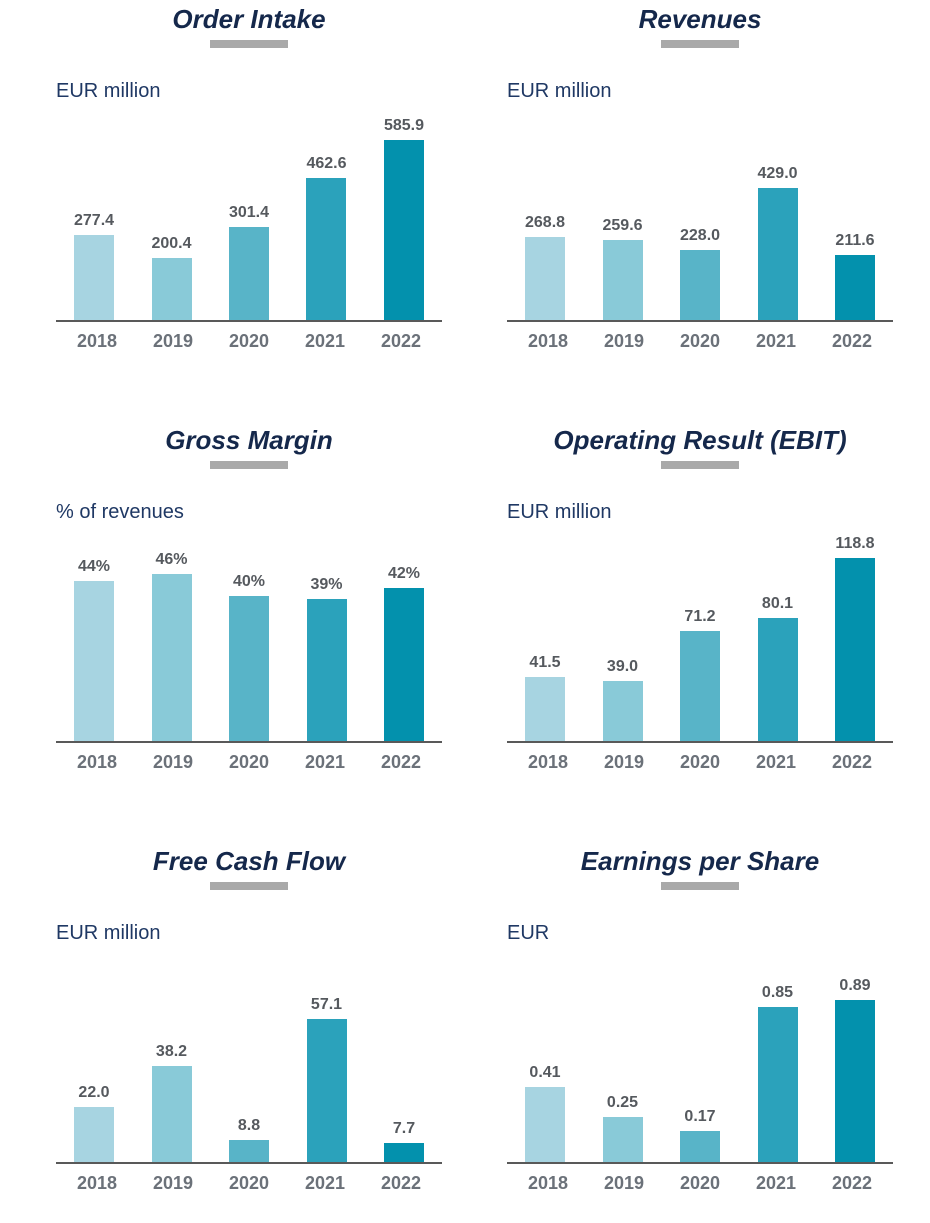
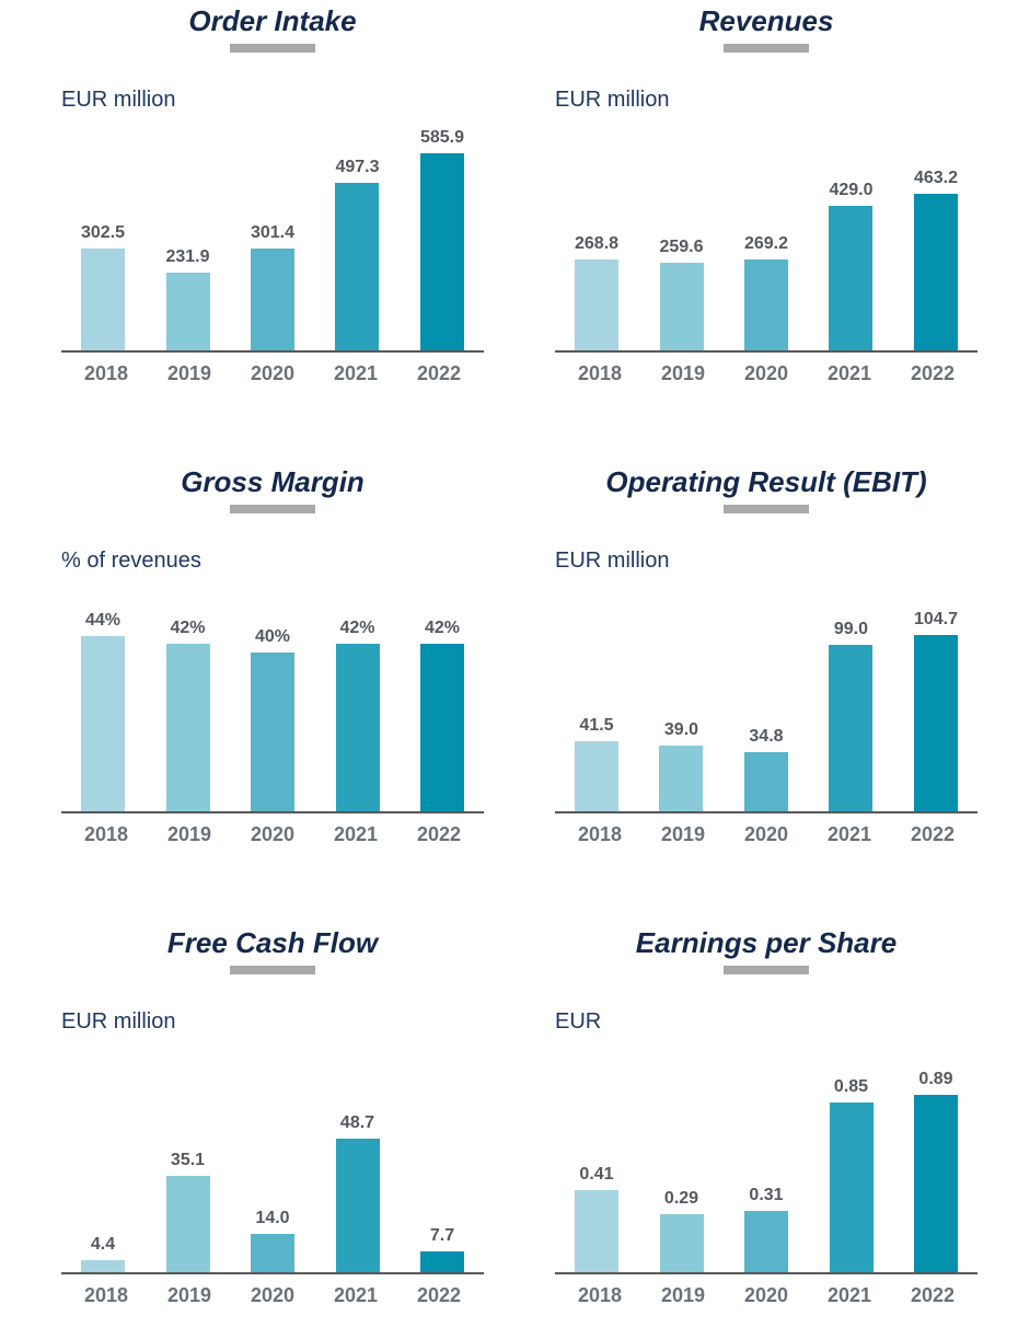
Order Intake/2018: 277.4 -> 302.5
Order Intake/2019: 200.4 -> 231.9
Order Intake/2021: 462.6 -> 497.3
Revenues/2020: 228.0 -> 269.2
Revenues/2022: 211.6 -> 463.2
Gross Margin/2019: 46% -> 42%
Gross Margin/2021: 39% -> 42%
Operating Result (EBIT)/2020: 71.2 -> 34.8
Operating Result (EBIT)/2021: 80.1 -> 99.0
Operating Result (EBIT)/2022: 118.8 -> 104.7
Free Cash Flow/2018: 22.0 -> 4.4
Free Cash Flow/2019: 38.2 -> 35.1
Free Cash Flow/2020: 8.8 -> 14.0
Free Cash Flow/2021: 57.1 -> 48.7
Earnings per Share/2019: 0.25 -> 0.29
Earnings per Share/2020: 0.17 -> 0.31
